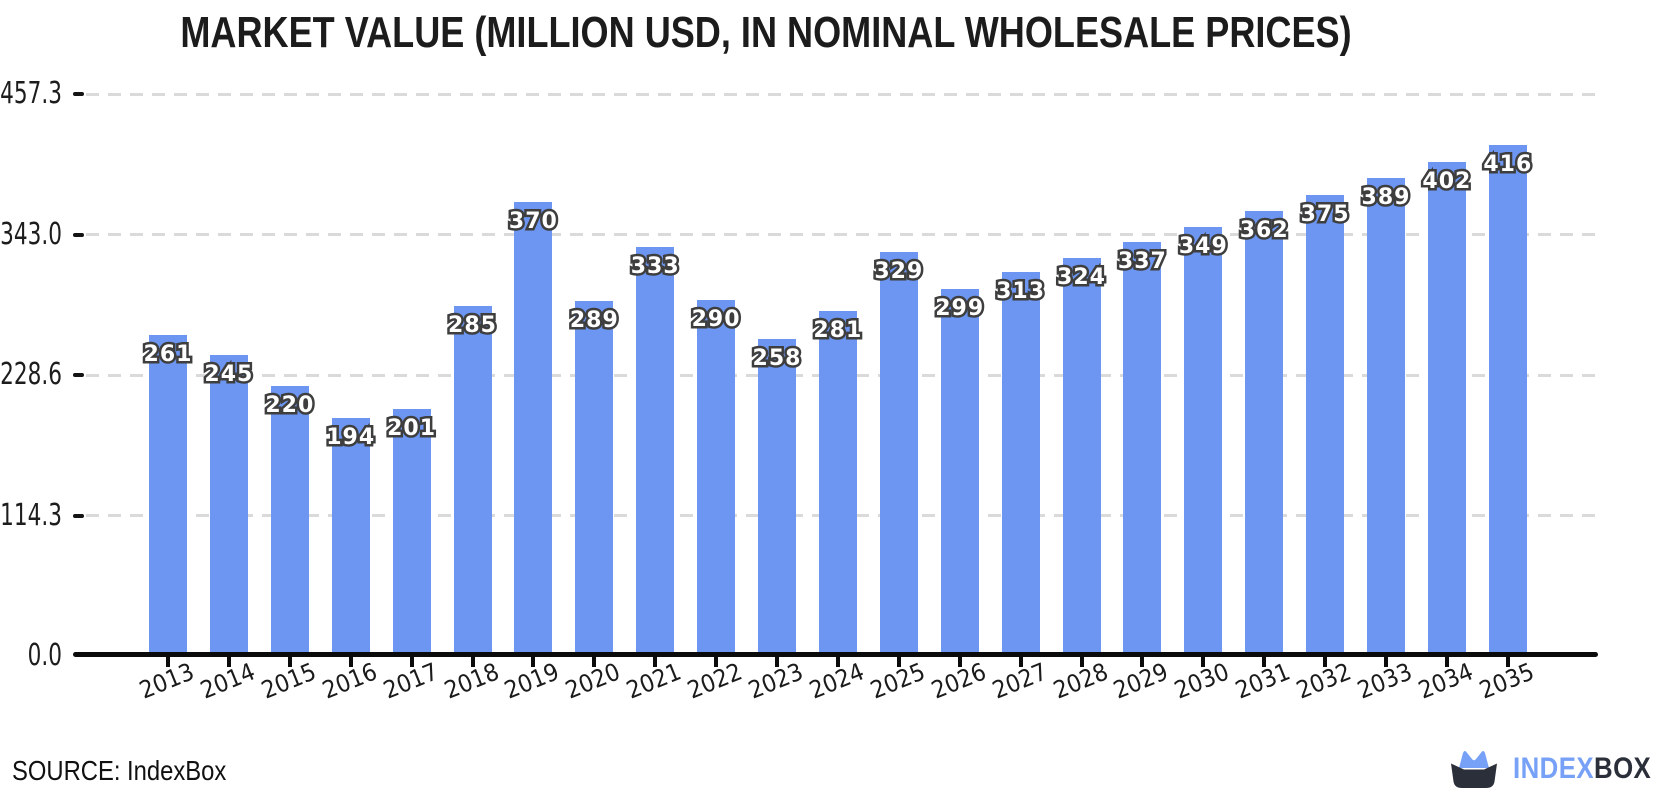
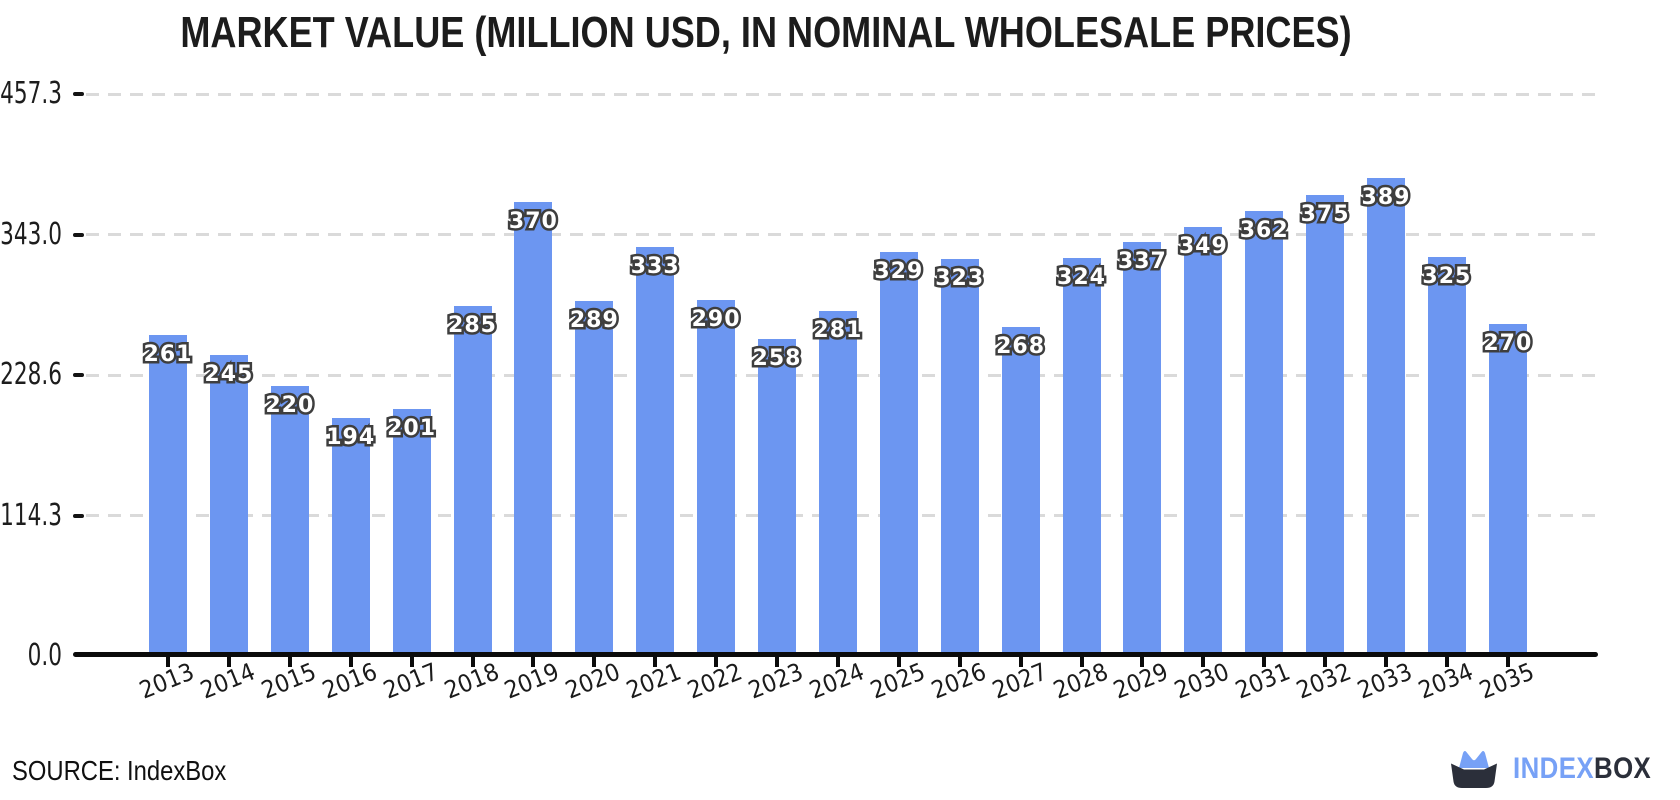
2026: 299 -> 323
2027: 313 -> 268
2034: 402 -> 325
2035: 416 -> 270
